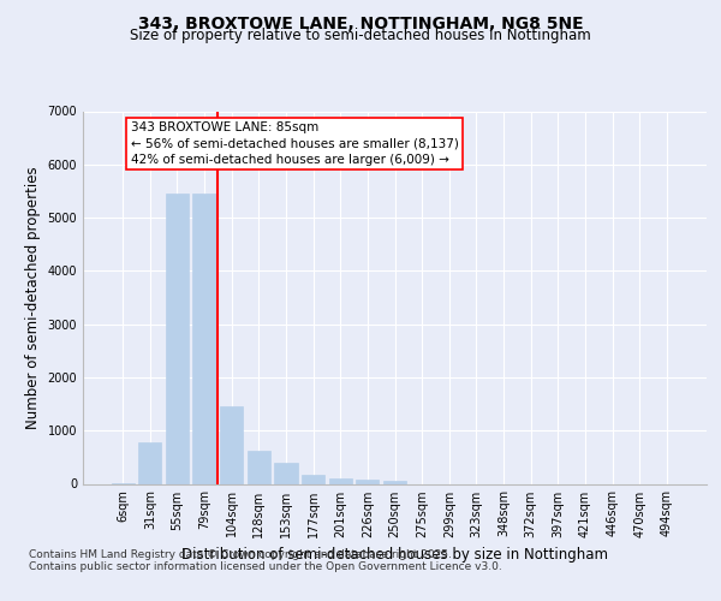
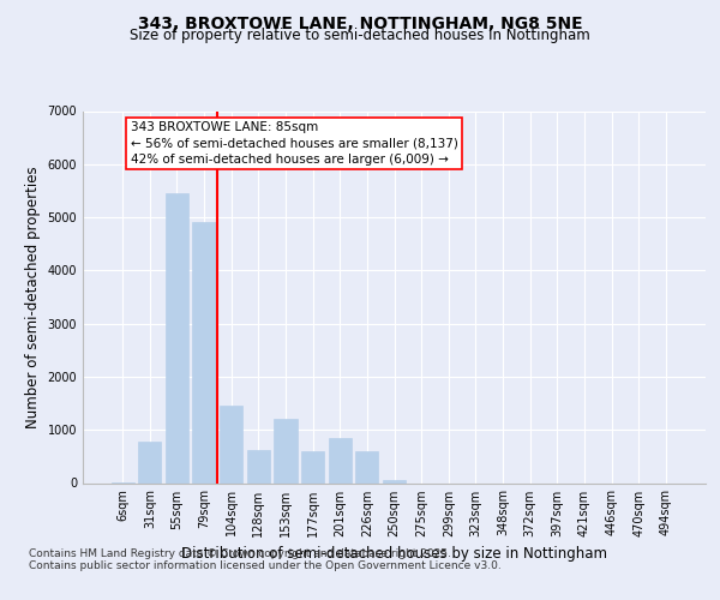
79sqm: 5450 -> 4900
153sqm: 400 -> 1200
177sqm: 180 -> 600
201sqm: 100 -> 850
226sqm: 70 -> 600
